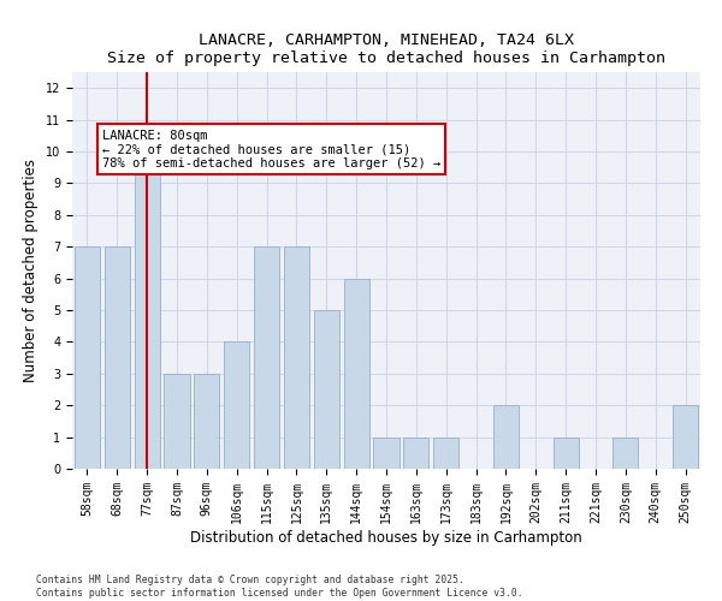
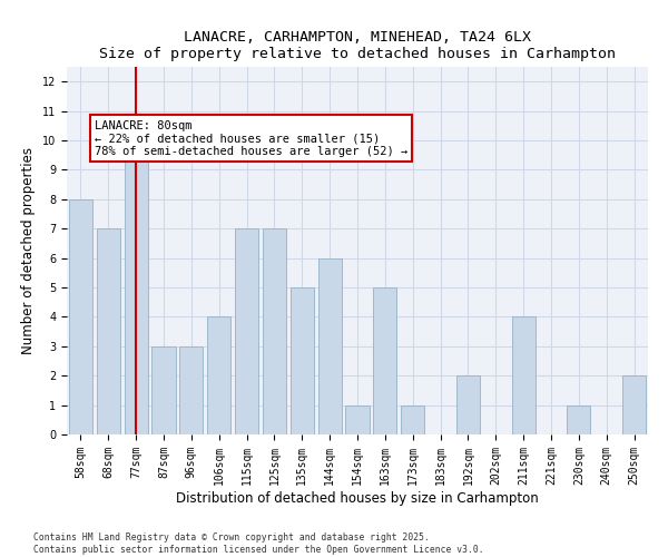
58sqm: 7 -> 8
163sqm: 1 -> 5
211sqm: 1 -> 4
